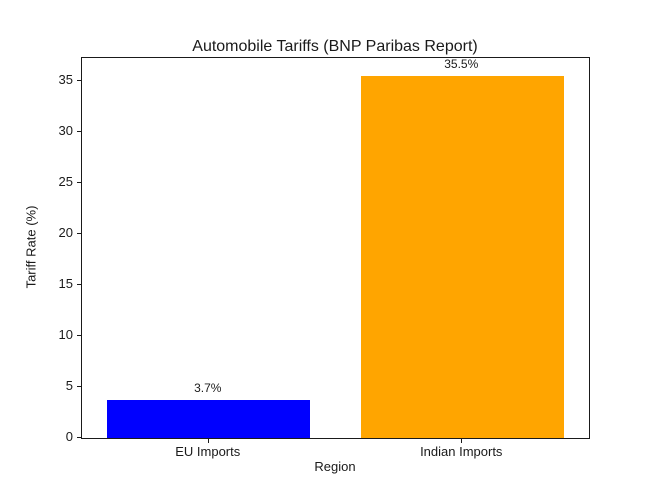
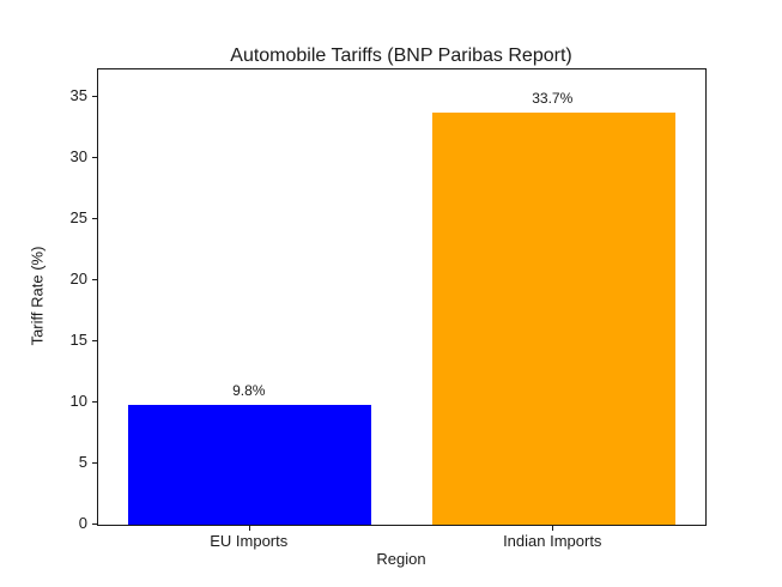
EU Imports: 3.7% -> 9.8%
Indian Imports: 35.5% -> 33.7%
